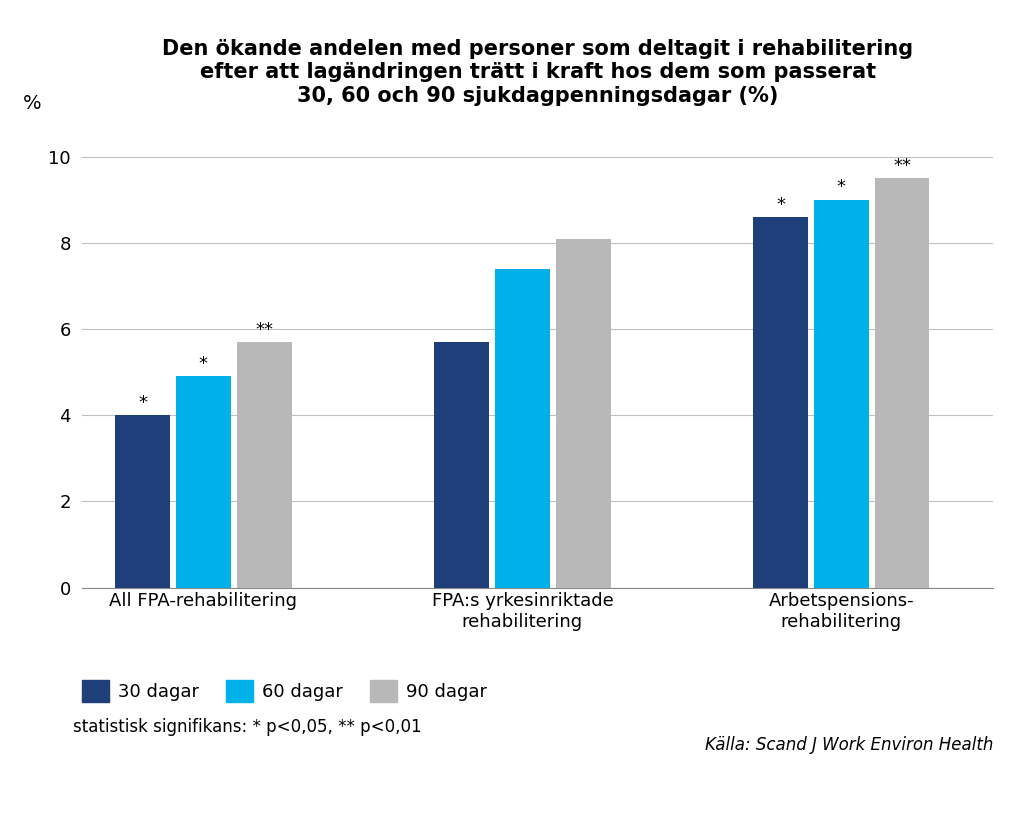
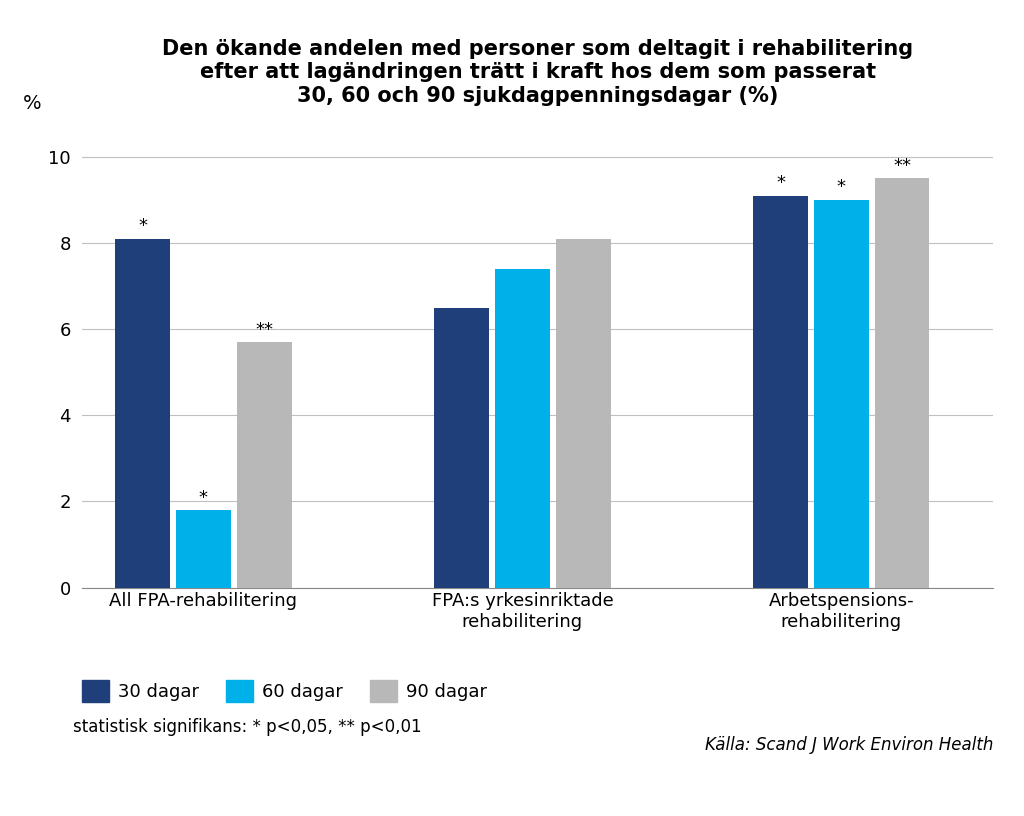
30 dagar/All FPA-rehabilitering: 4.0 -> 8.1
60 dagar/All FPA-rehabilitering: 4.9 -> 1.8
30 dagar/FPA:s yrkesinriktade rehabilitering: 5.7 -> 6.5
30 dagar/Arbetspensions- rehabilitering: 8.6 -> 9.1
